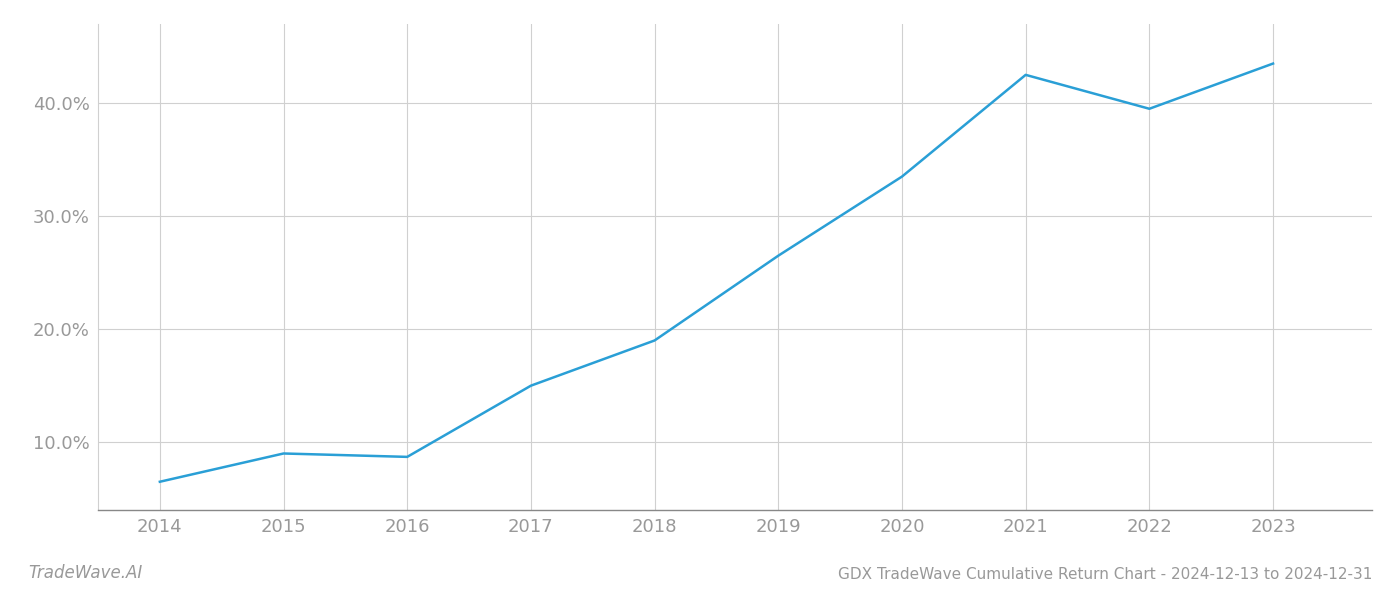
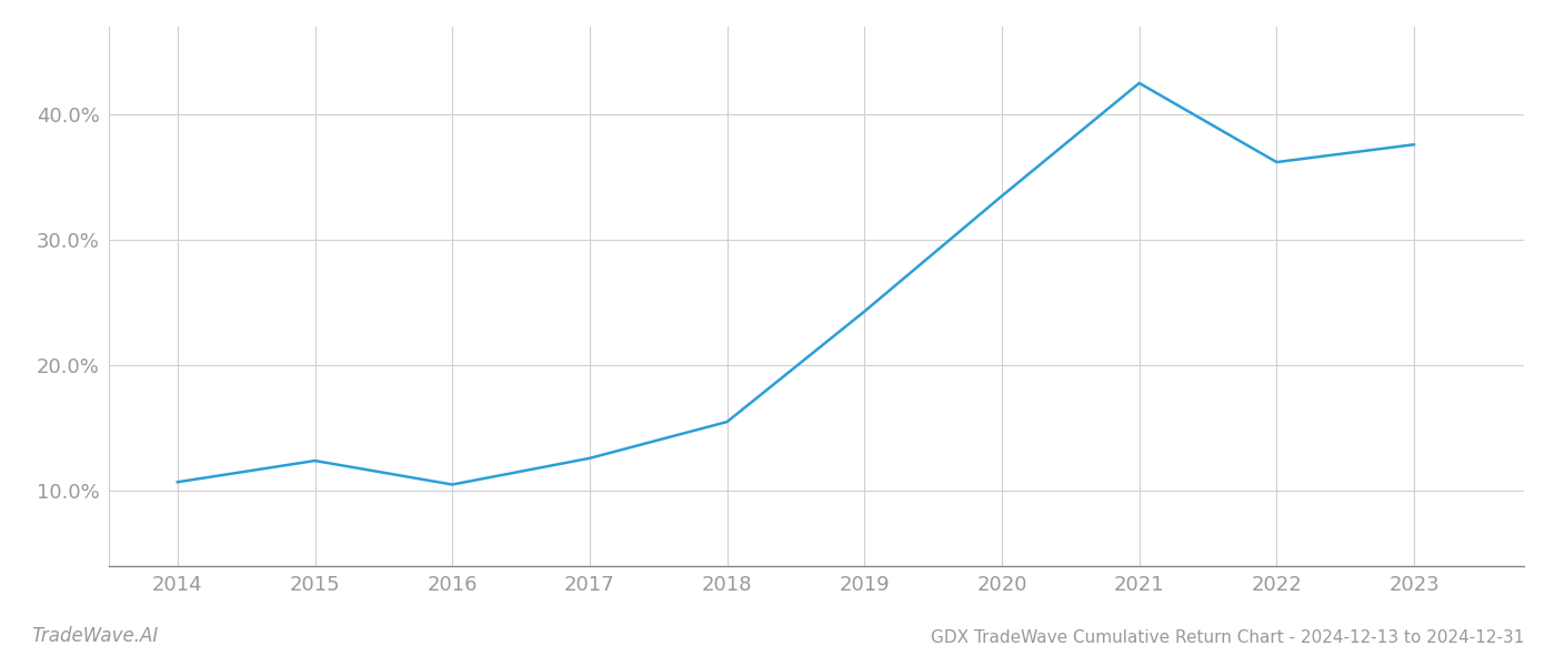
2014: 6.5% -> 10.7%
2015: 9.0% -> 12.4%
2016: 8.7% -> 10.5%
2017: 15.0% -> 12.6%
2018: 19.0% -> 15.5%
2019: 26.5% -> 24.3%
2022: 39.5% -> 36.2%
2023: 43.5% -> 37.6%
